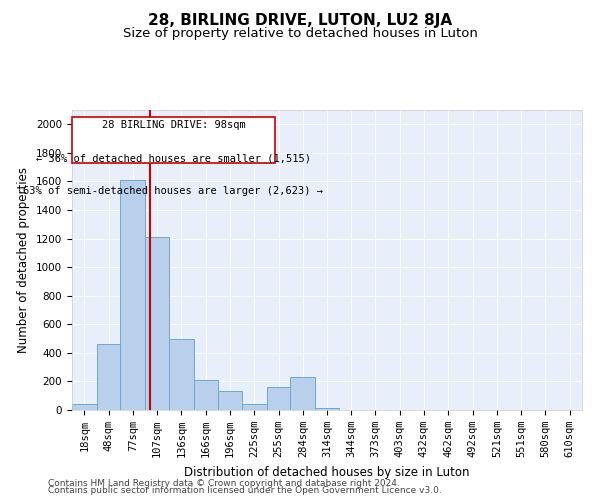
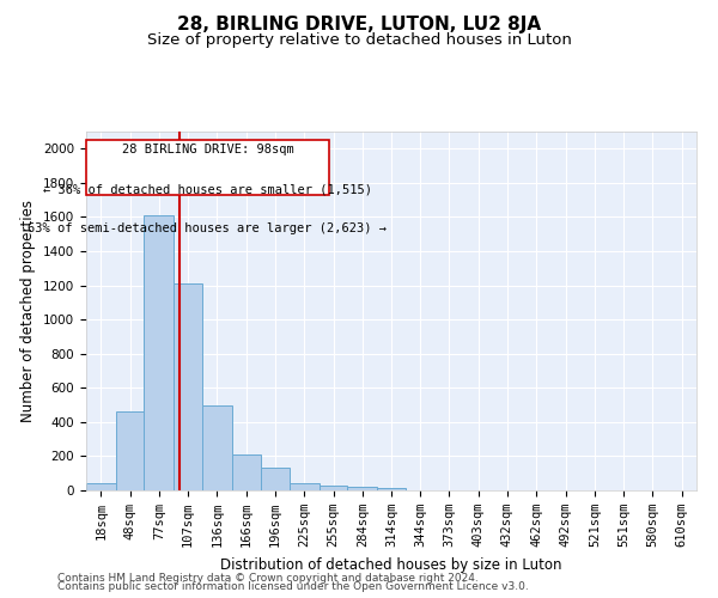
255sqm: 160 -> 30
284sqm: 230 -> 20
